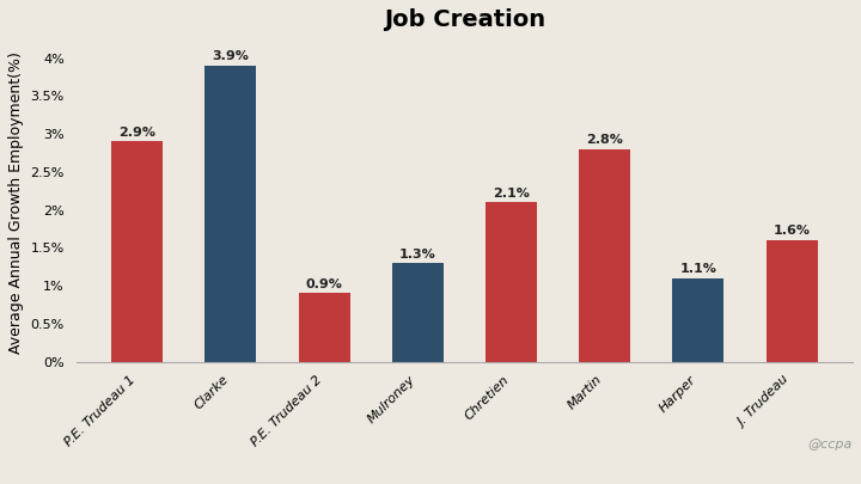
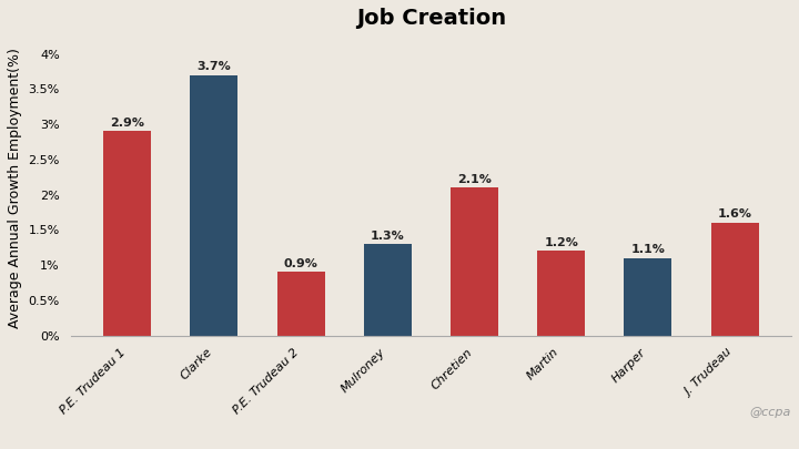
Clarke: 3.9% -> 3.7%
Martin: 2.8% -> 1.2%
